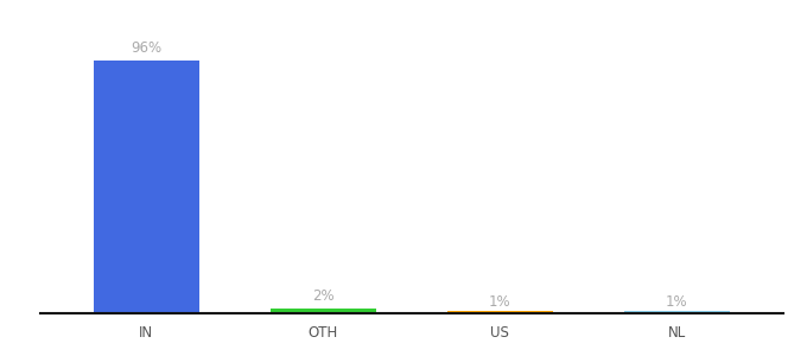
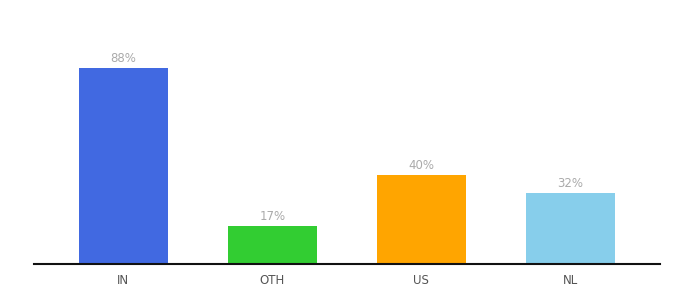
IN: 96% -> 88%
OTH: 2% -> 17%
US: 1% -> 40%
NL: 1% -> 32%
